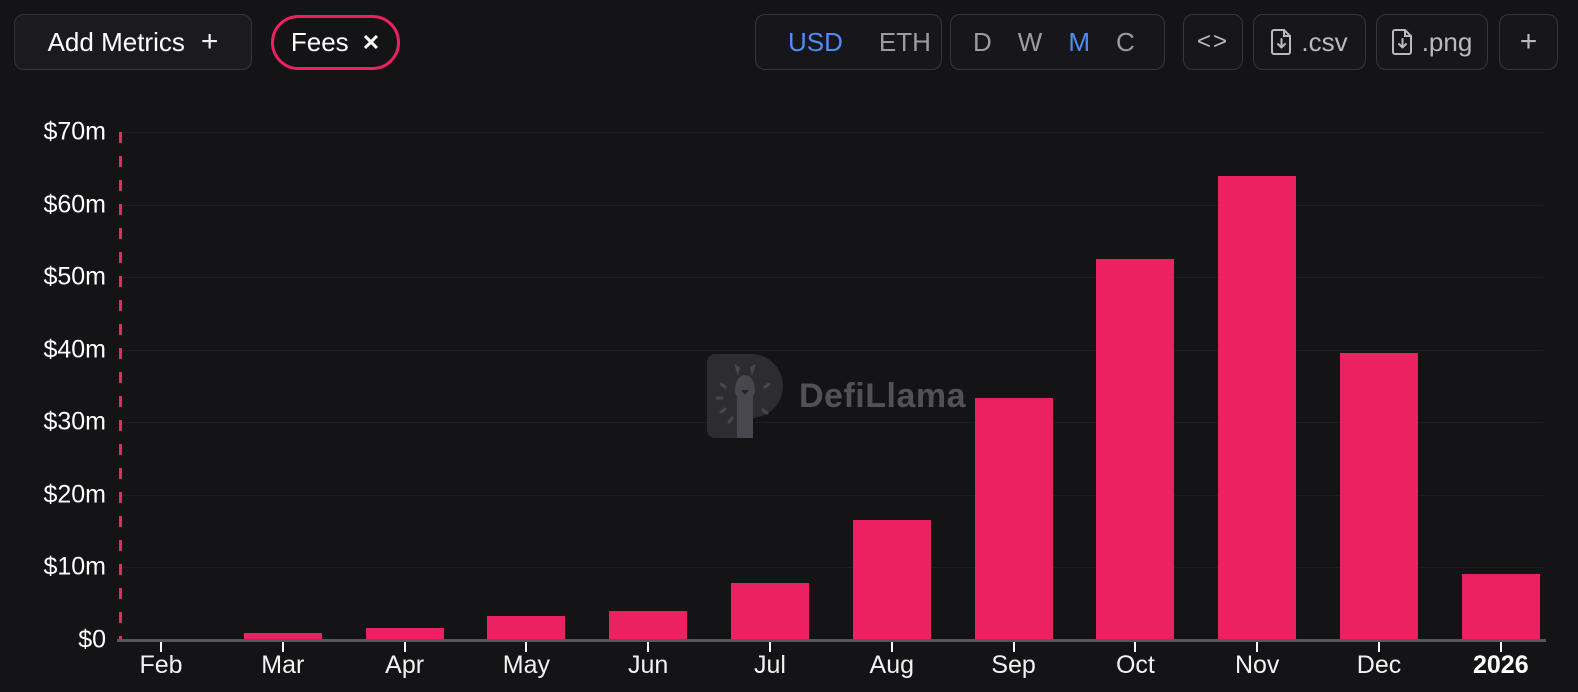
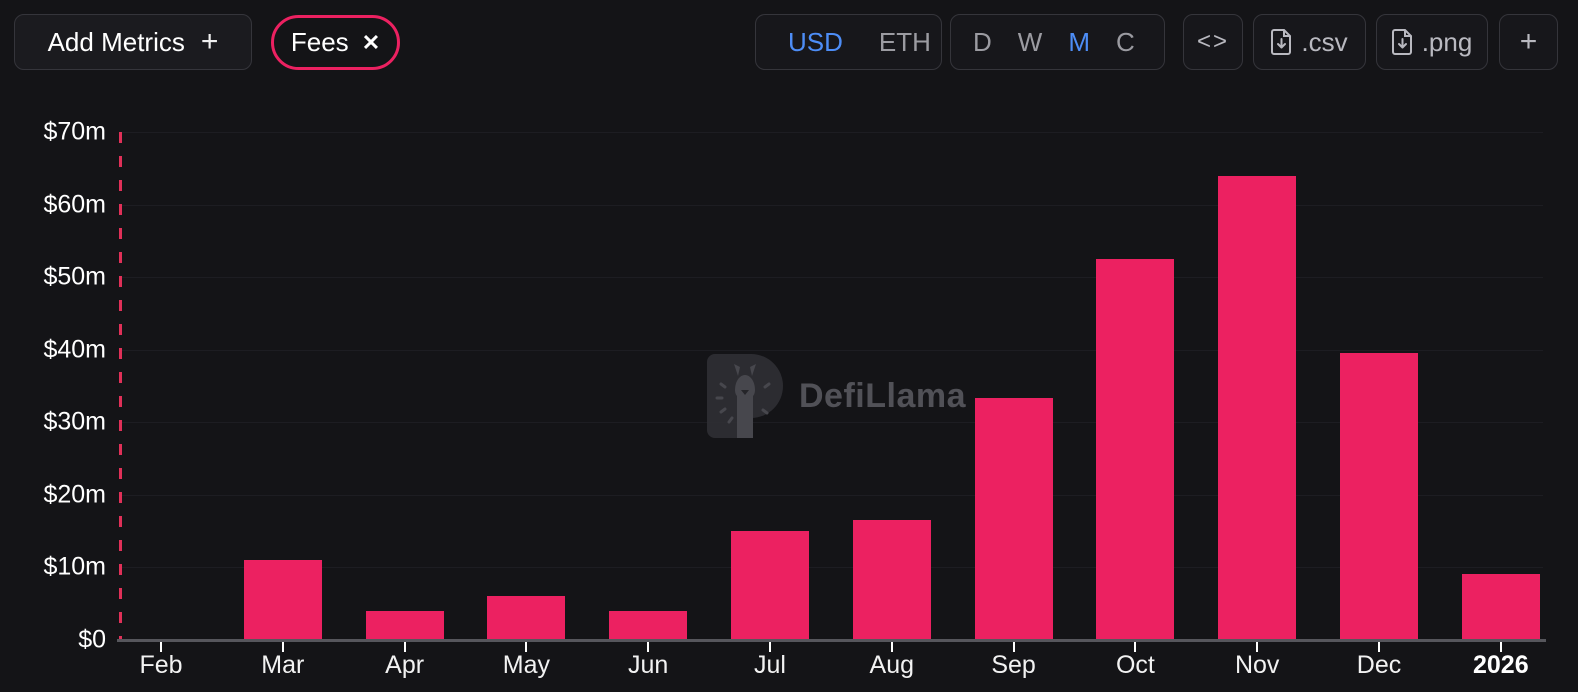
Mar: $1m -> $11m
Apr: $2m -> $4m
May: $3m -> $6m
Jul: $8m -> $15m
